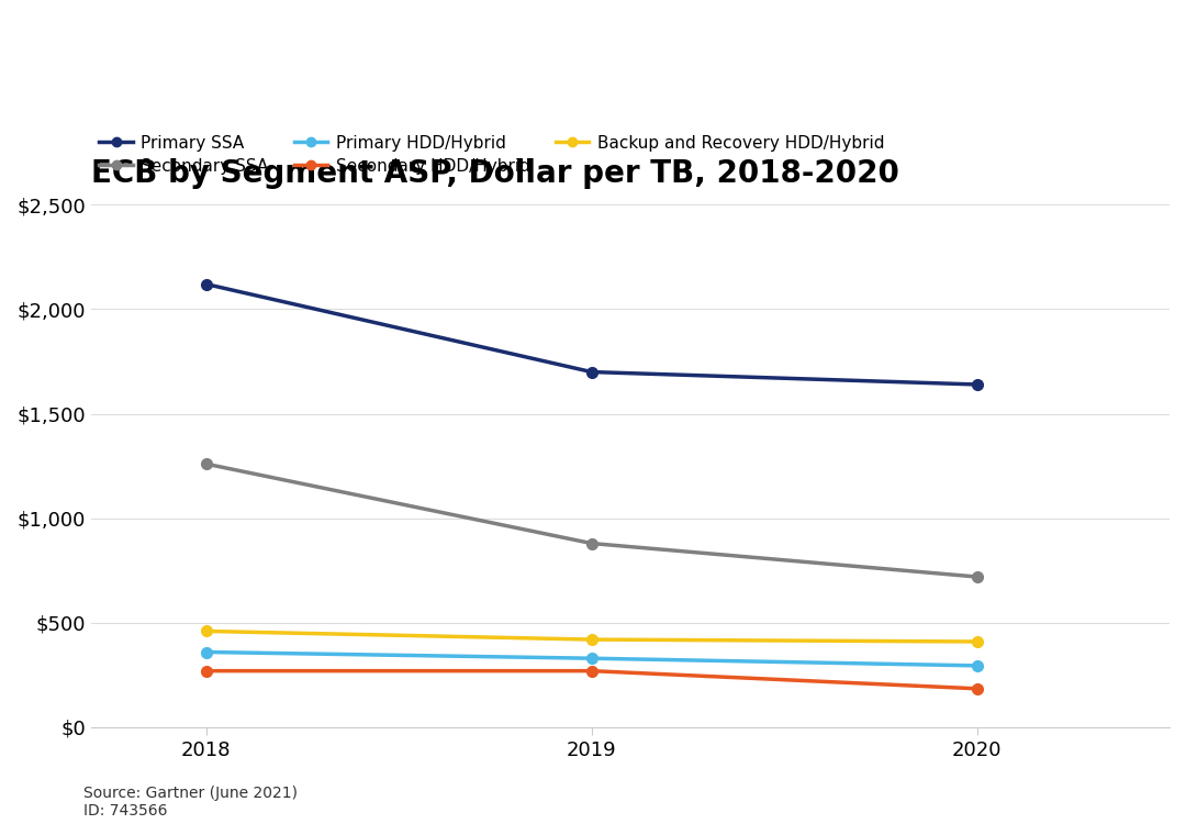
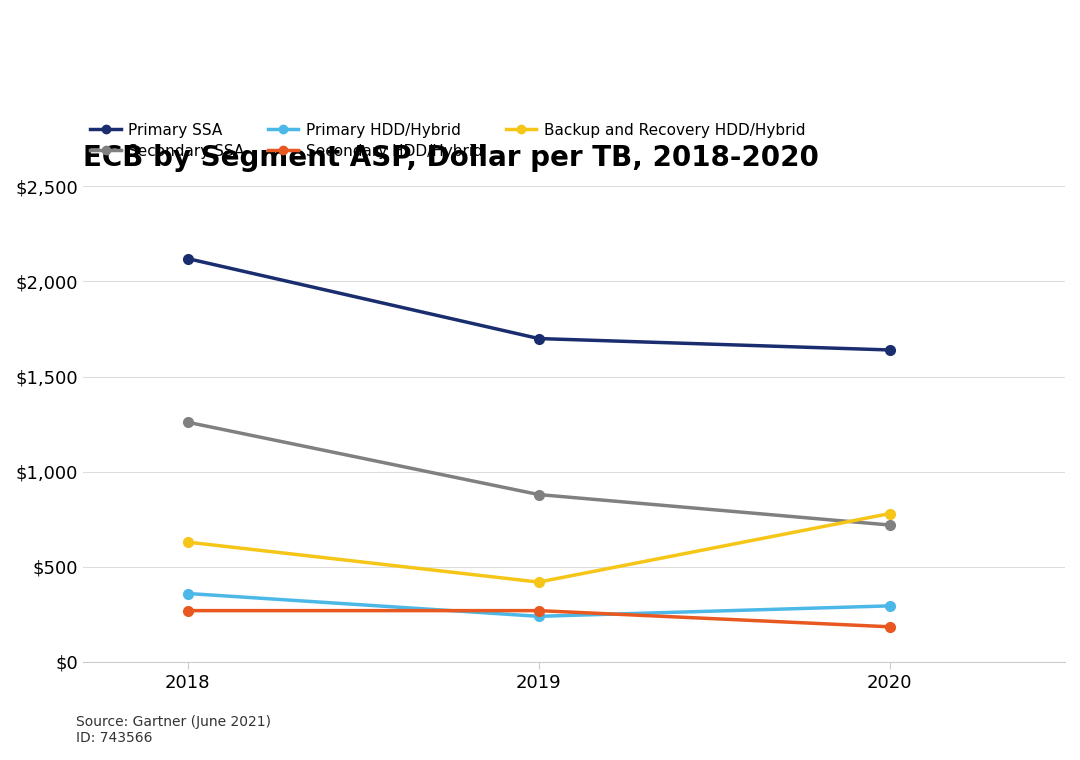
Backup and Recovery HDD/Hybrid/2018: $460 -> $630
Primary HDD/Hybrid/2019: $330 -> $240
Backup and Recovery HDD/Hybrid/2020: $410 -> $780
